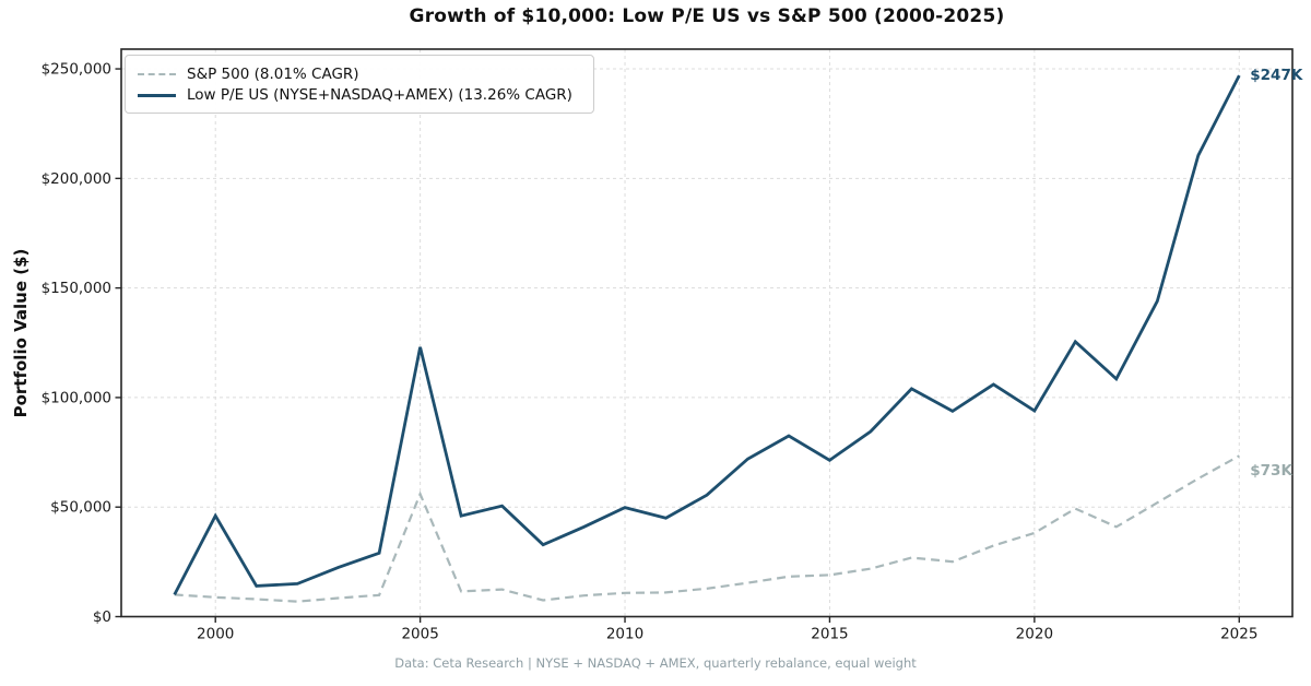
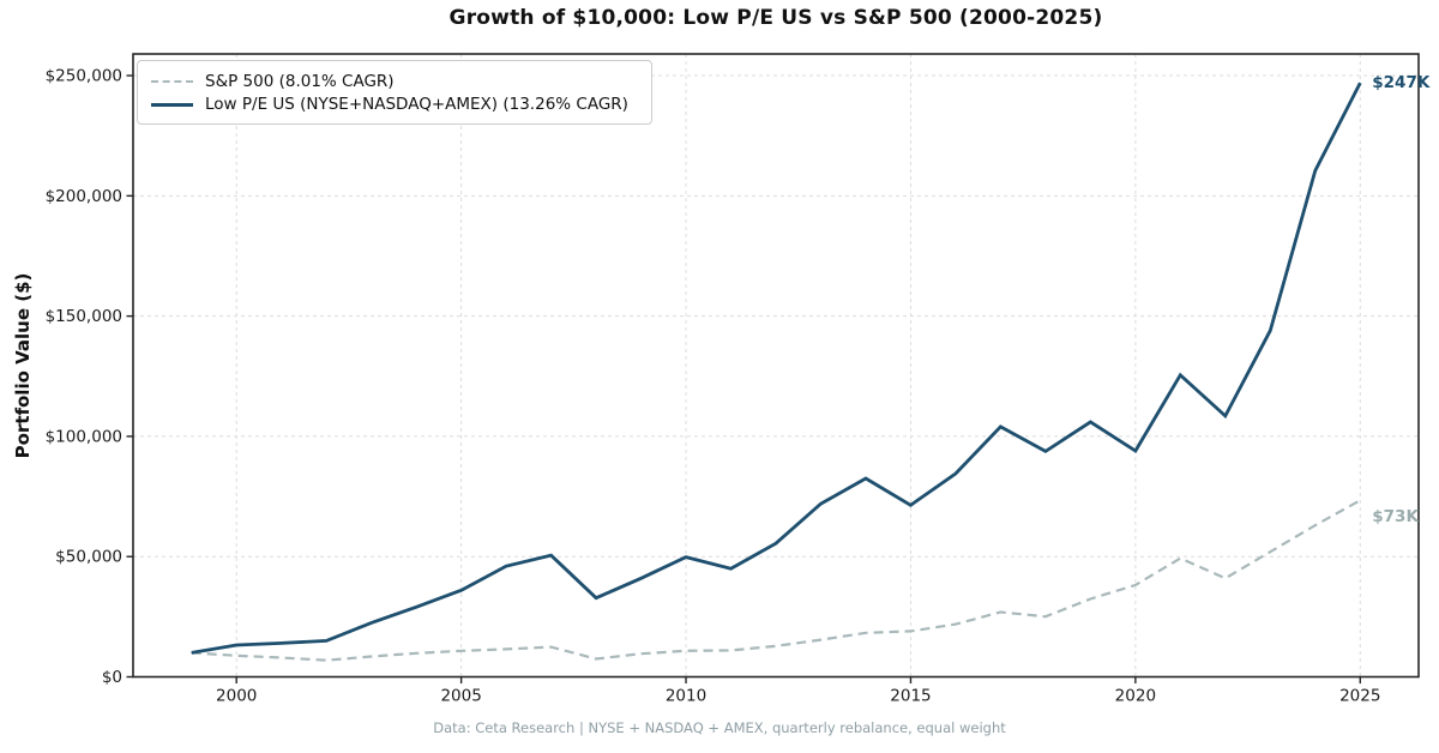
Low P/E US (NYSE+NASDAQ+AMEX) (13.26% CAGR)/2000: $46000 -> $13000
S&P 500 (8.01% CAGR)/2005: $56000 -> $11000
Low P/E US (NYSE+NASDAQ+AMEX) (13.26% CAGR)/2005: $123000 -> $36000
